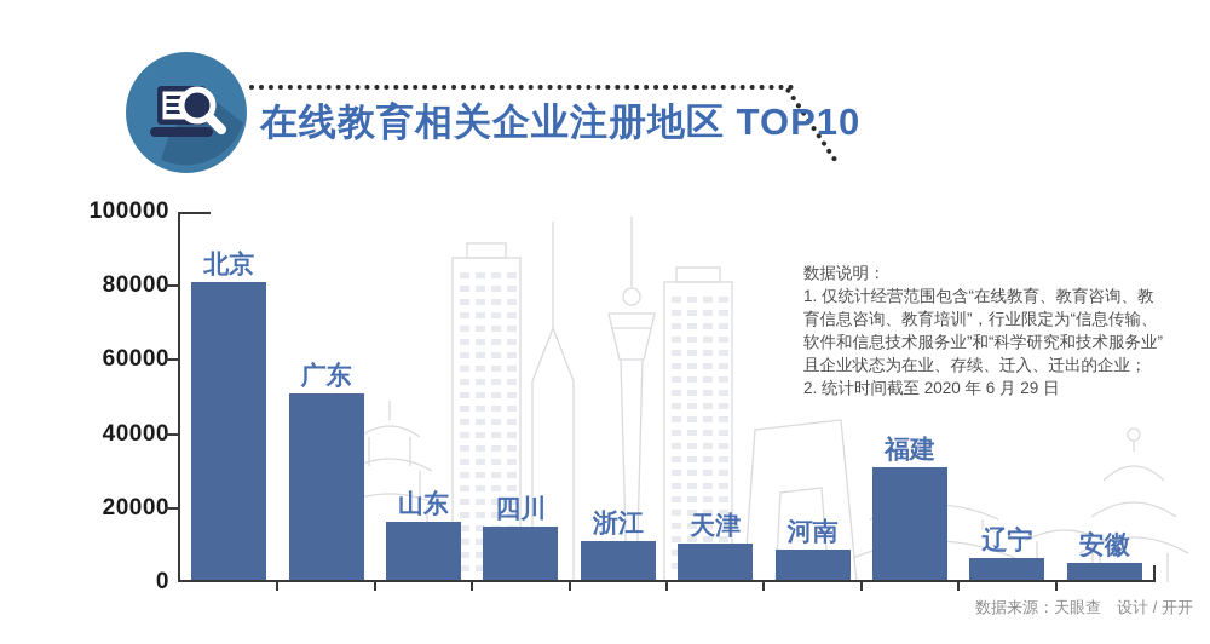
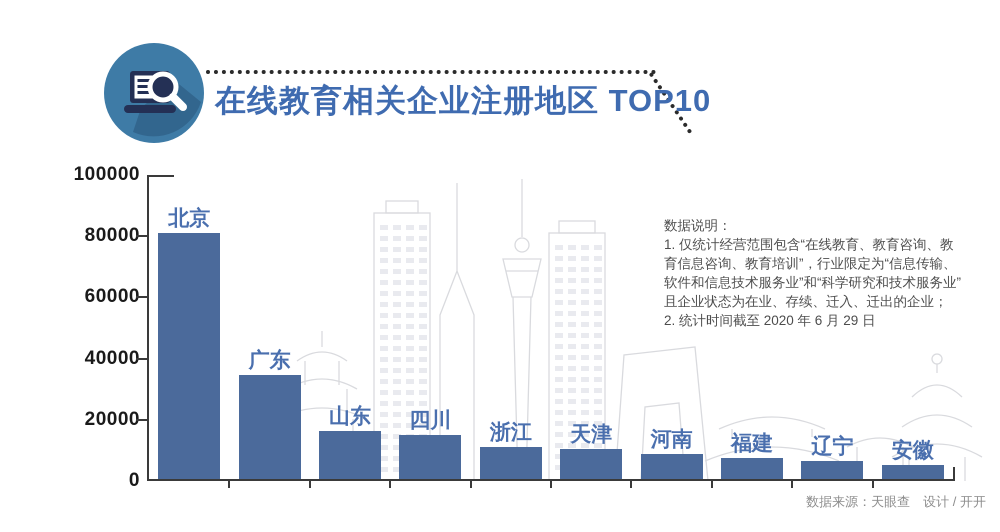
广东: 51000 -> 35000
福建: 31000 -> 8000
